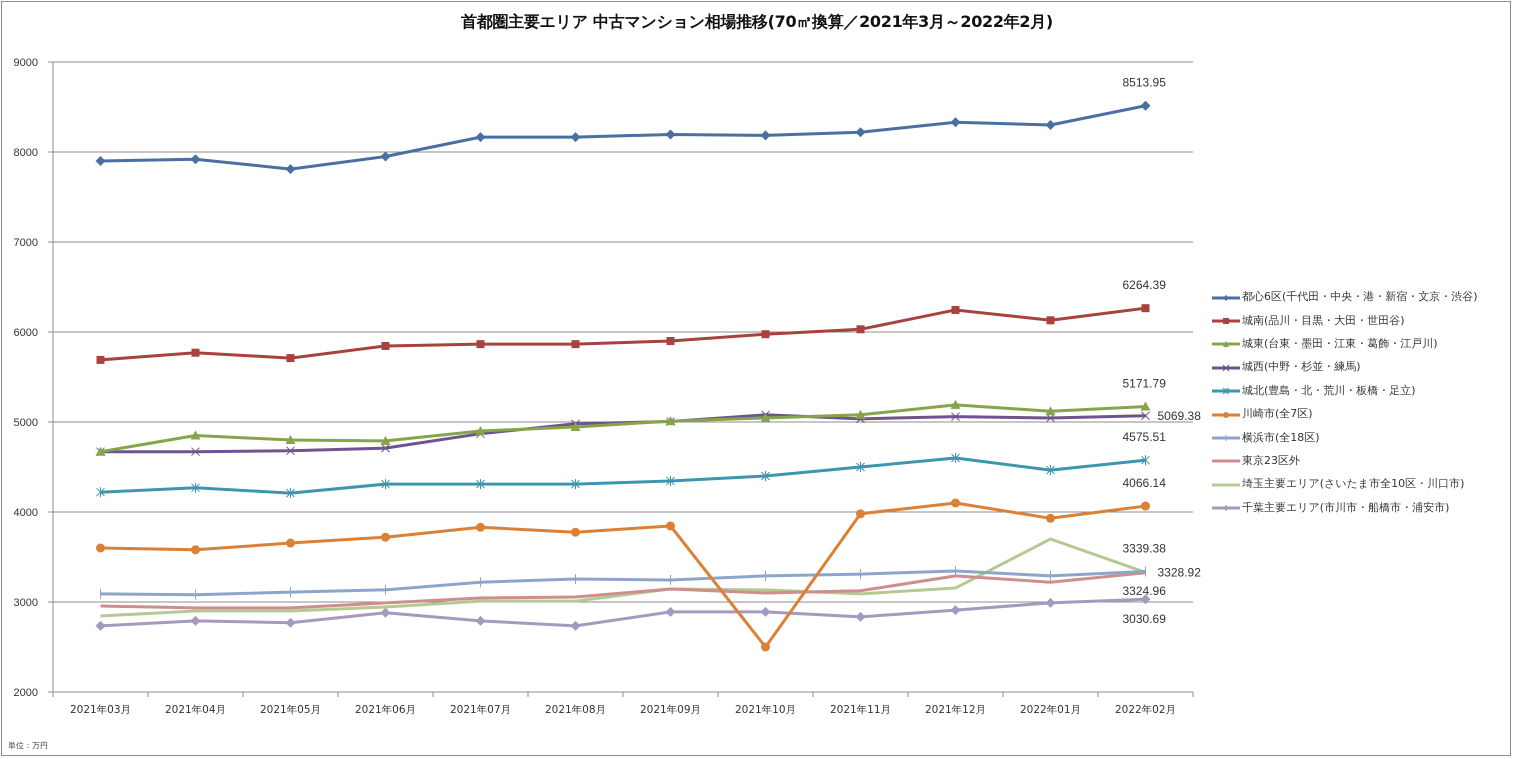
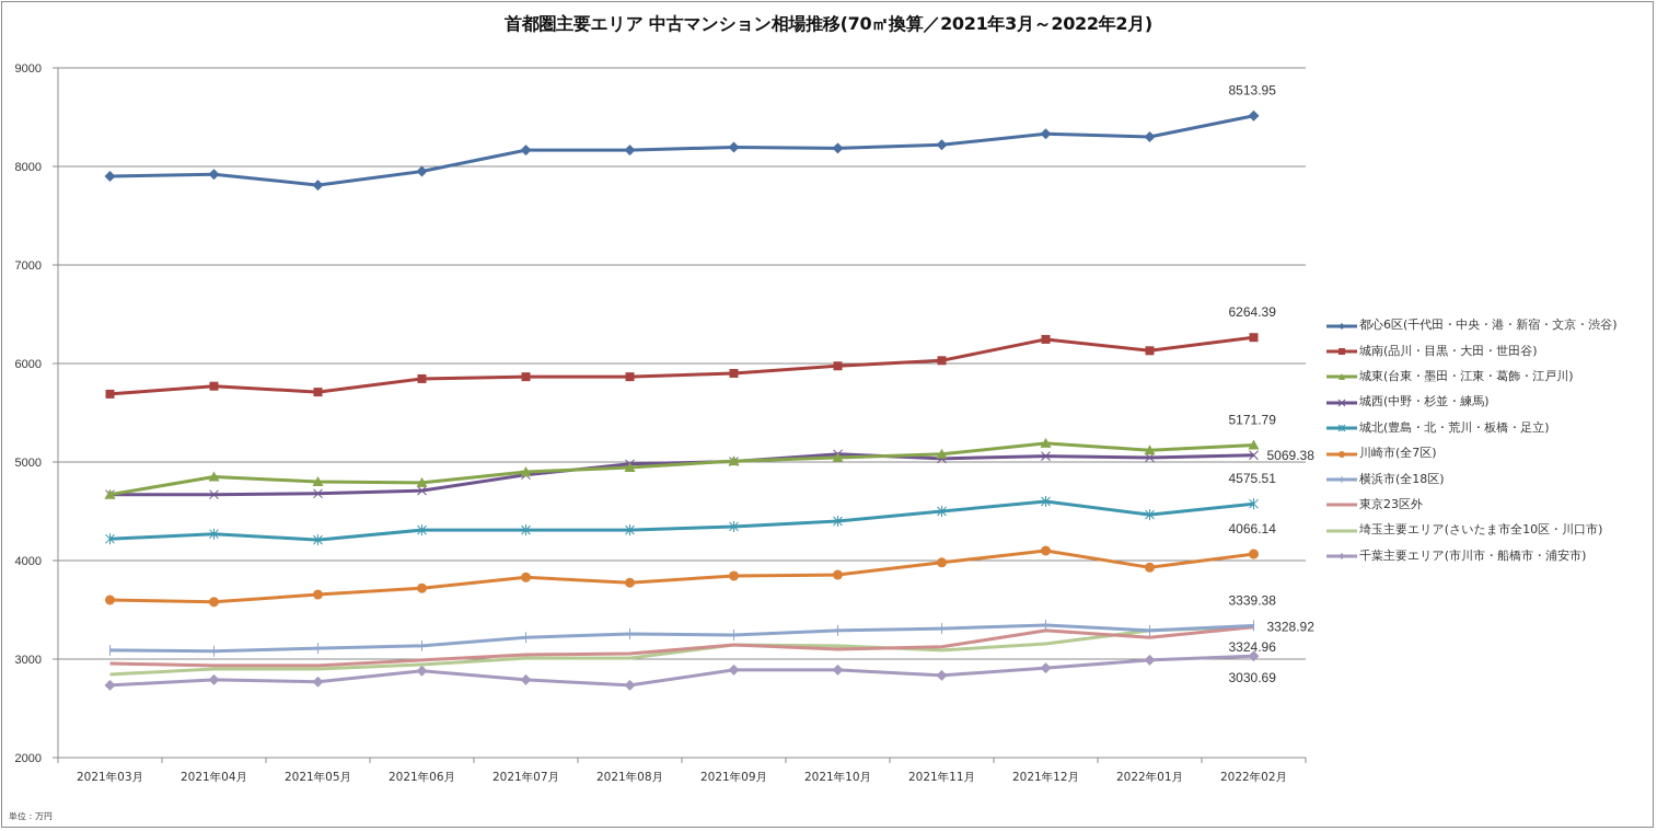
川崎市(全7区)/2021年10月: 2500 -> 3900
埼玉主要エリア(さいたま市全10区・川口市)/2022年01月: 3700 -> 3300
